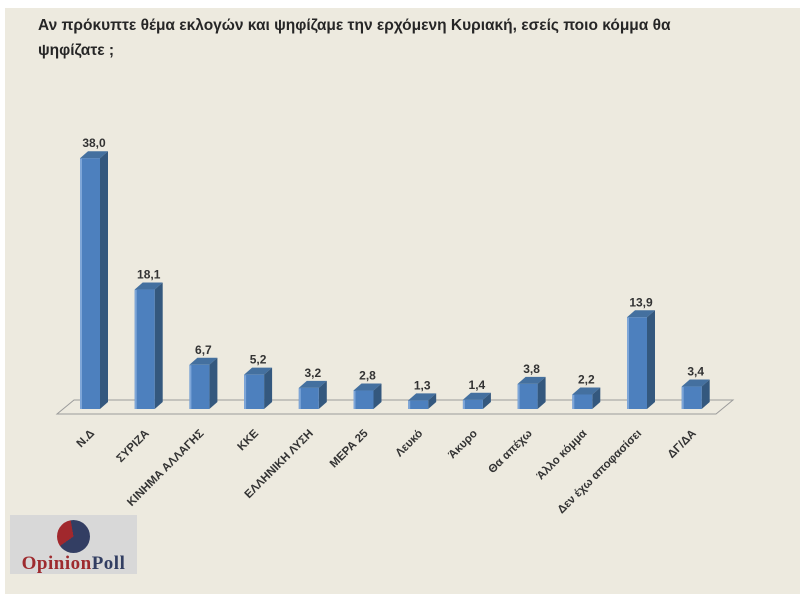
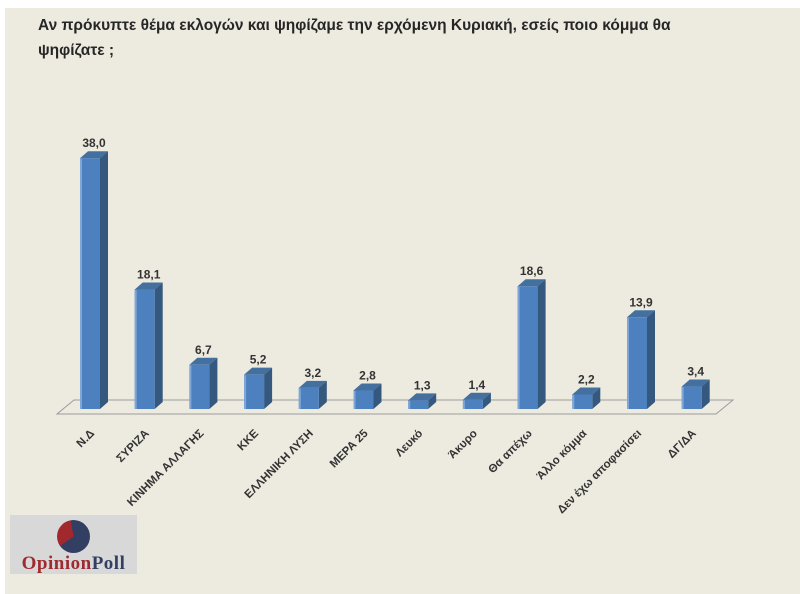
Θα απέχω: 3,8 -> 18,6
